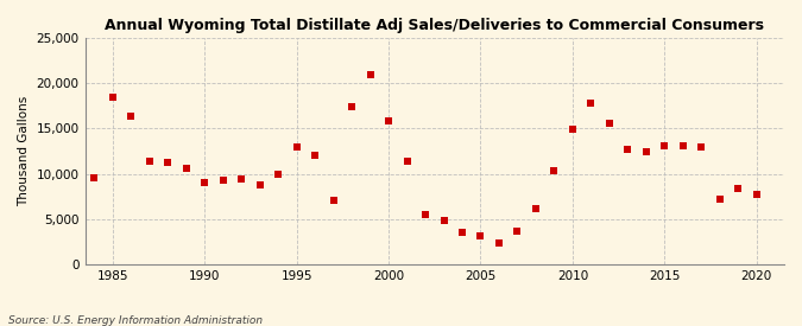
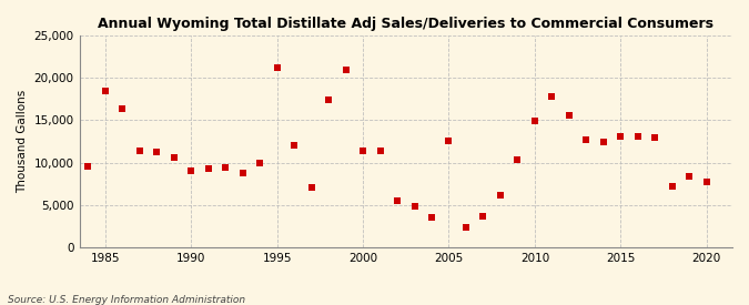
1995: 13,000 -> 21,200
2000: 15,900 -> 11,400
2005: 3,100 -> 12,600
